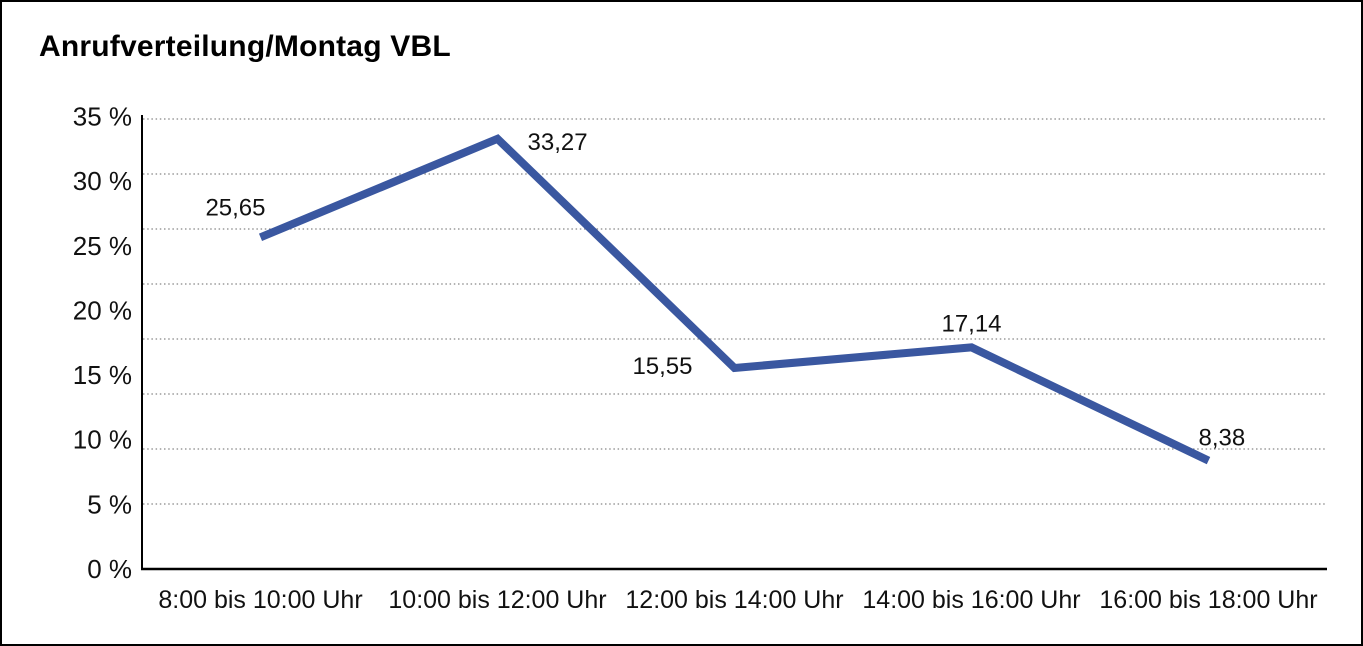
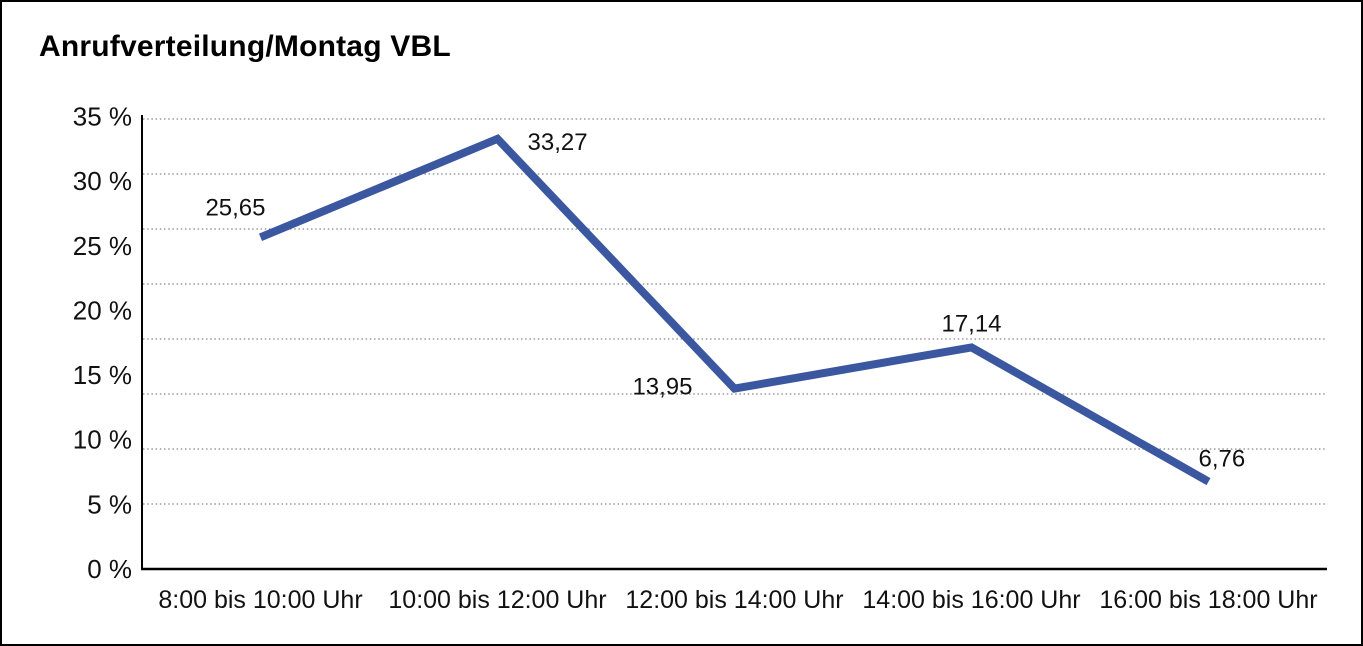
12:00 bis 14:00 Uhr: 15,55 -> 13,95
16:00 bis 18:00 Uhr: 8,38 -> 6,76
